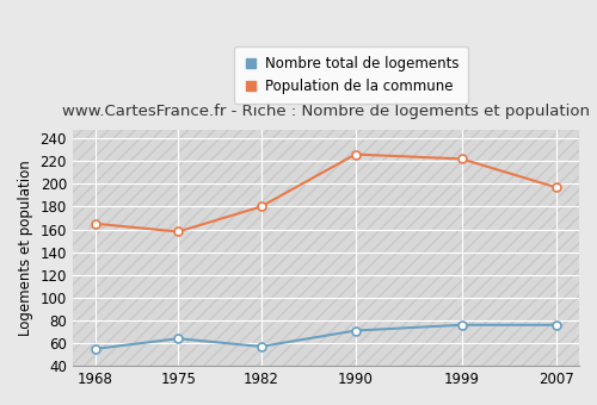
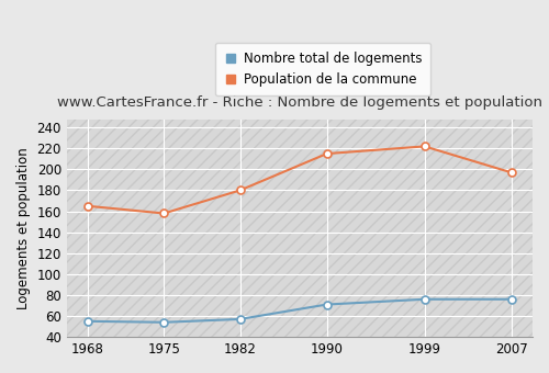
Nombre total de logements/1975: 64 -> 54
Population de la commune/1990: 226 -> 215
